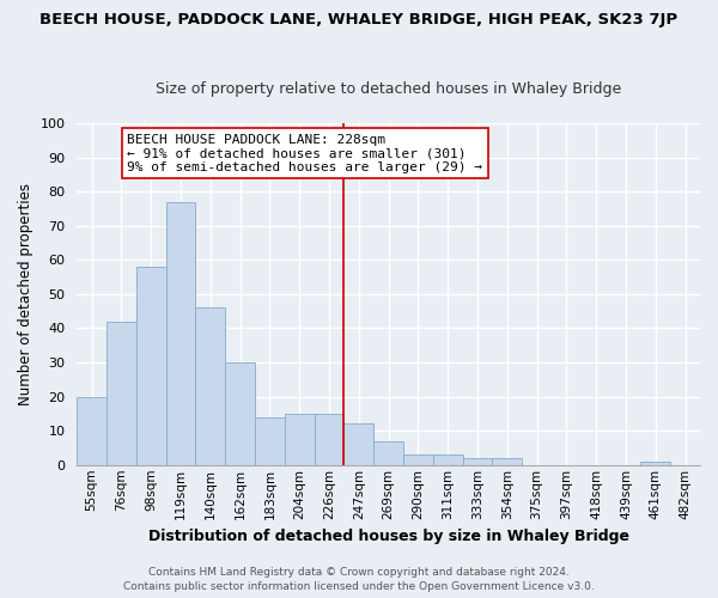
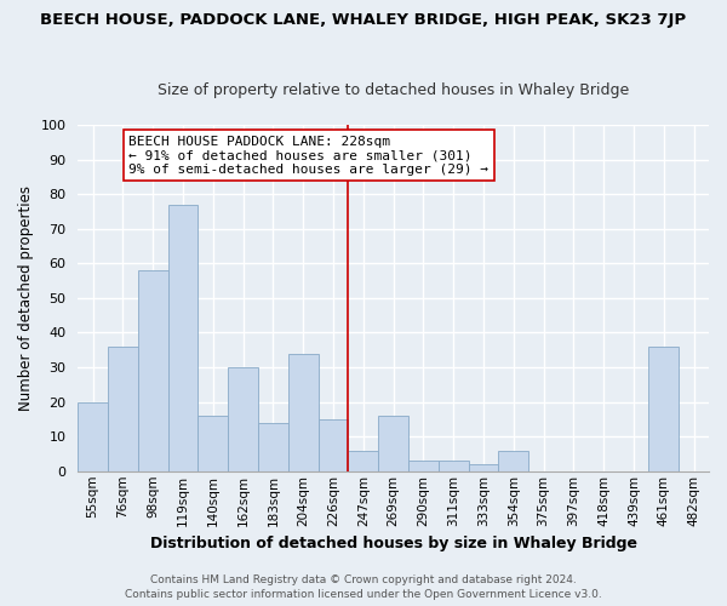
76sqm: 42 -> 36
140sqm: 46 -> 16
204sqm: 15 -> 34
247sqm: 12 -> 6
269sqm: 7 -> 16
354sqm: 2 -> 6
461sqm: 1 -> 36
